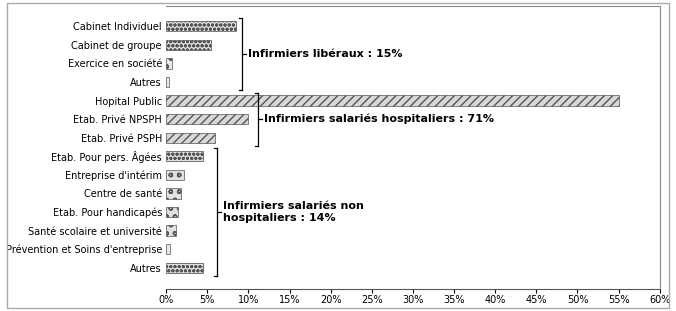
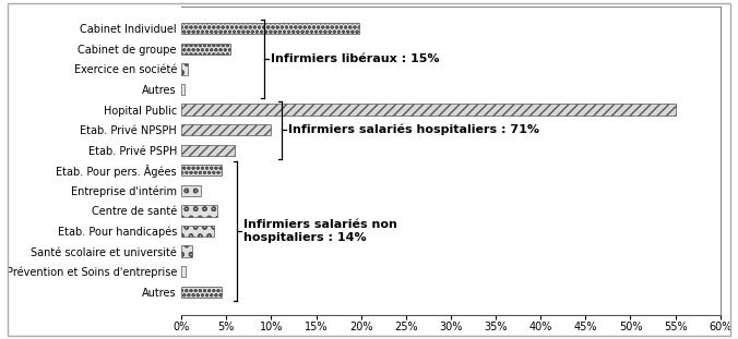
Cabinet Individuel: 8.5% -> 19.8%
Centre de santé: 1.8% -> 4.0%
Etab. Pour handicapés: 1.5% -> 3.6%
